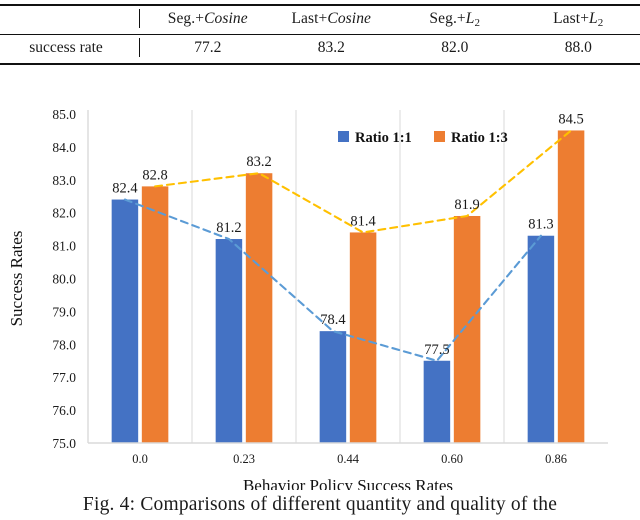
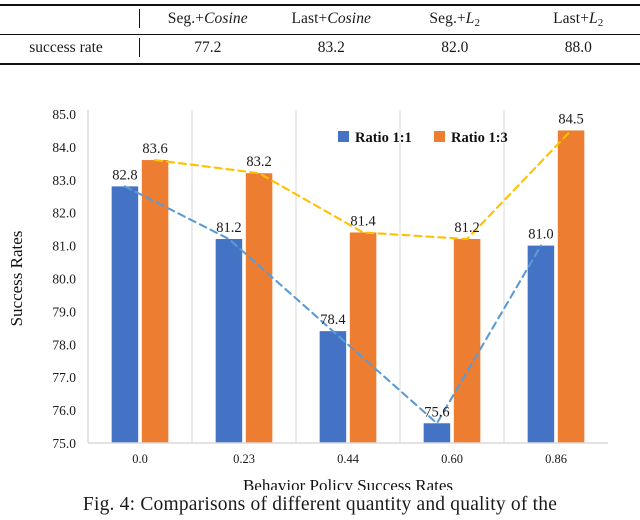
Ratio 1:1/0.0: 82.4 -> 82.8
Ratio 1:3/0.0: 82.8 -> 83.6
Ratio 1:1/0.60: 77.5 -> 75.6
Ratio 1:3/0.60: 81.9 -> 81.2
Ratio 1:1/0.86: 81.3 -> 81.0
